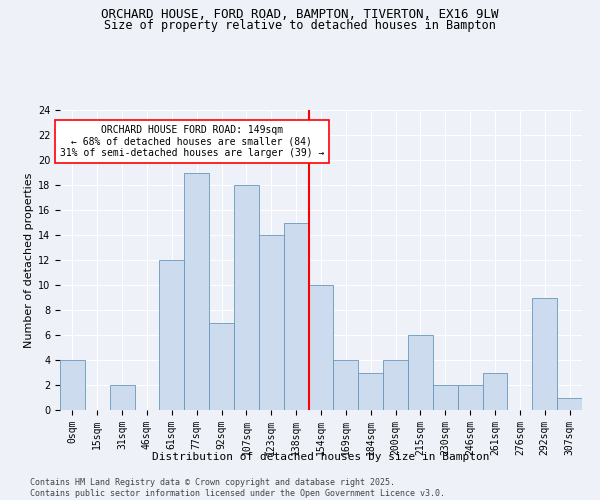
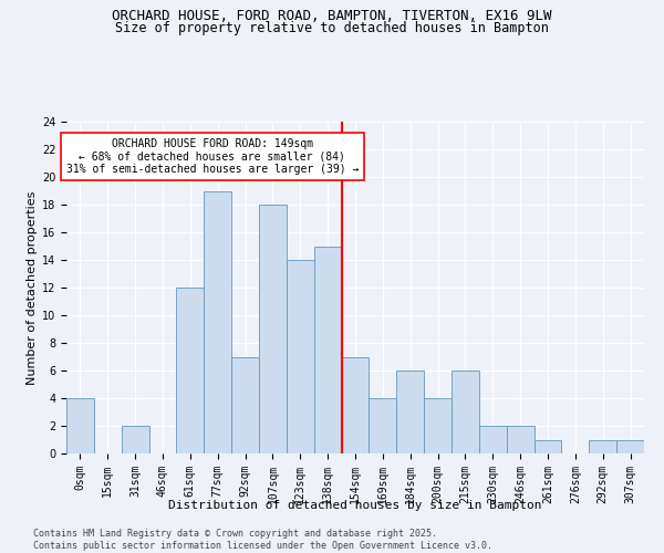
154sqm: 10 -> 7
184sqm: 3 -> 6
261sqm: 3 -> 1
292sqm: 9 -> 1
